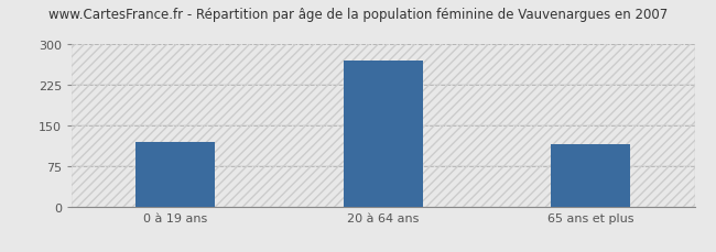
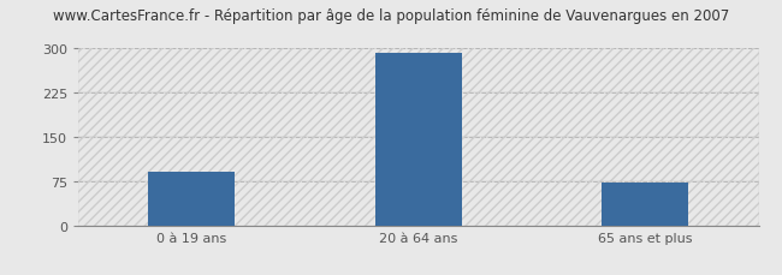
0 à 19 ans: 120 -> 90
20 à 64 ans: 270 -> 293
65 ans et plus: 115 -> 72
